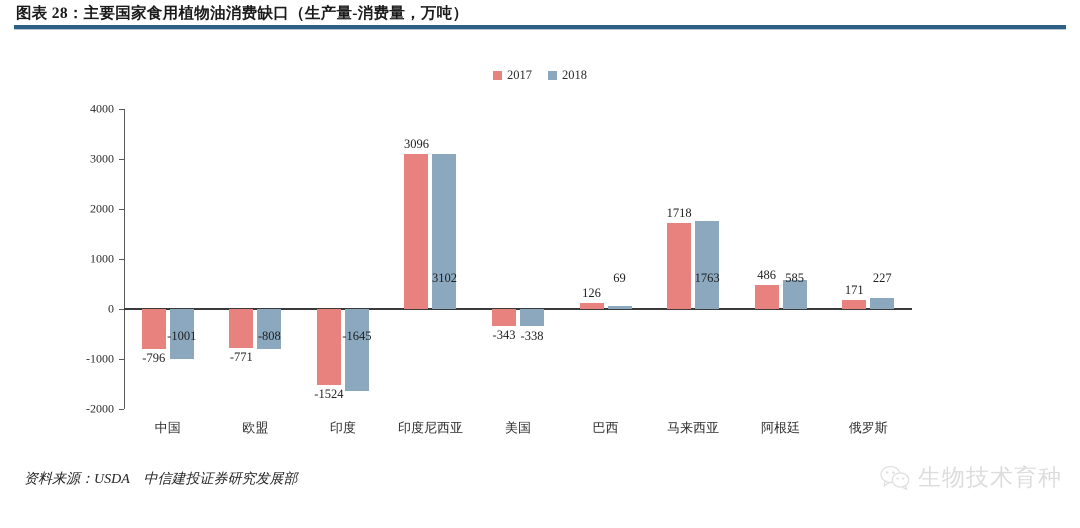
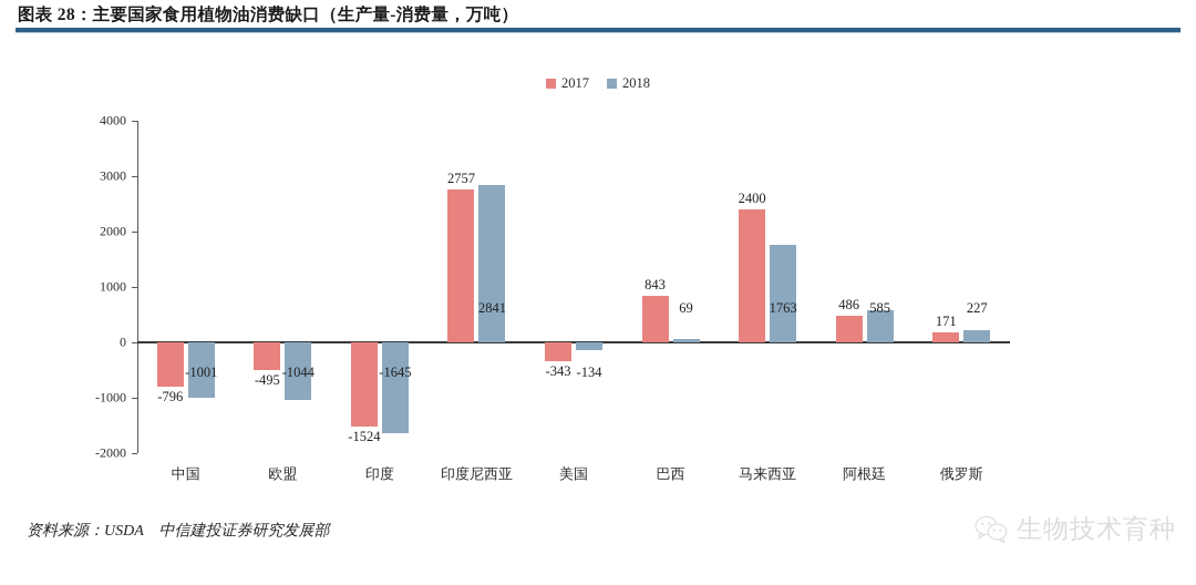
2017/欧盟: -771 -> -495
2018/欧盟: -808 -> -1044
2017/印度尼西亚: 3096 -> 2757
2018/印度尼西亚: 3102 -> 2841
2018/美国: -338 -> -134
2017/巴西: 126 -> 843
2017/马来西亚: 1718 -> 2400
